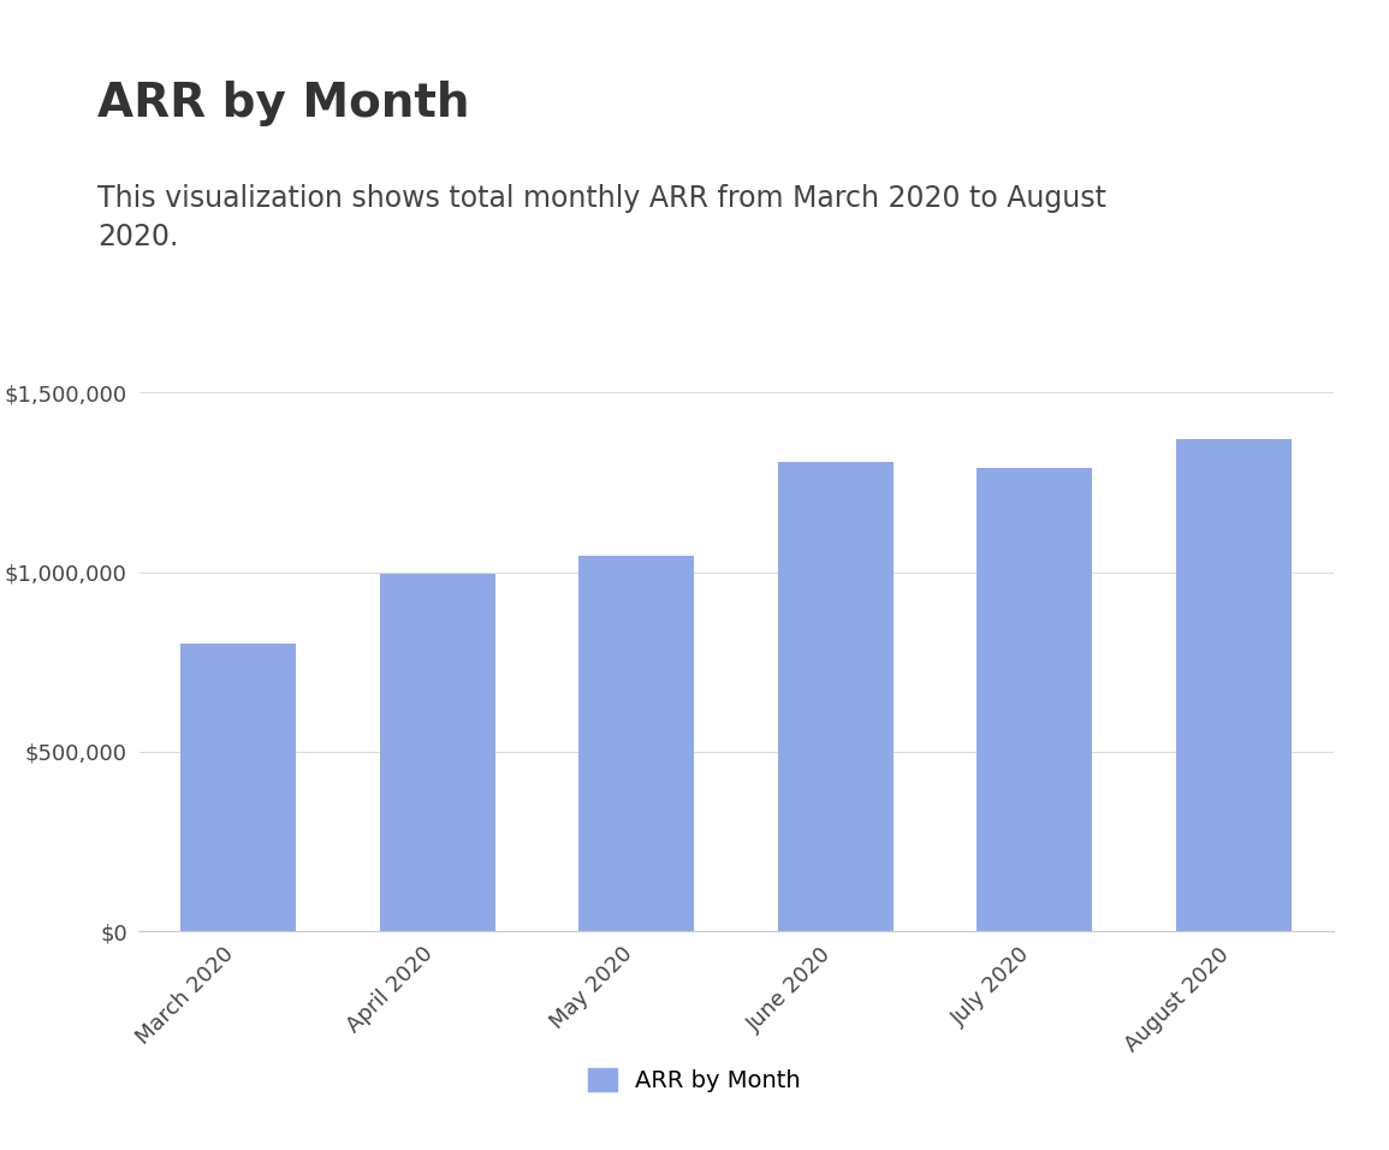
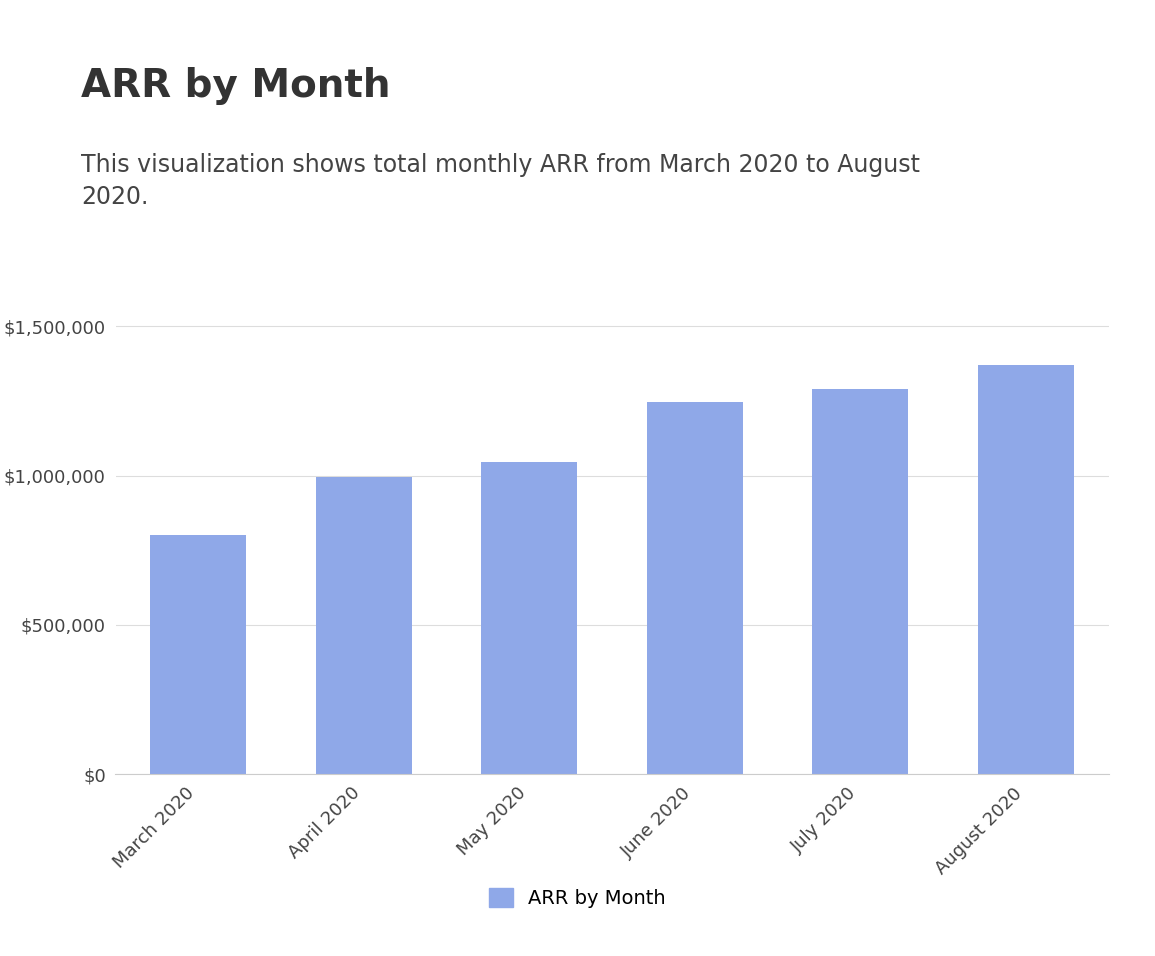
June 2020: $1,305,000 -> $1,245,000
